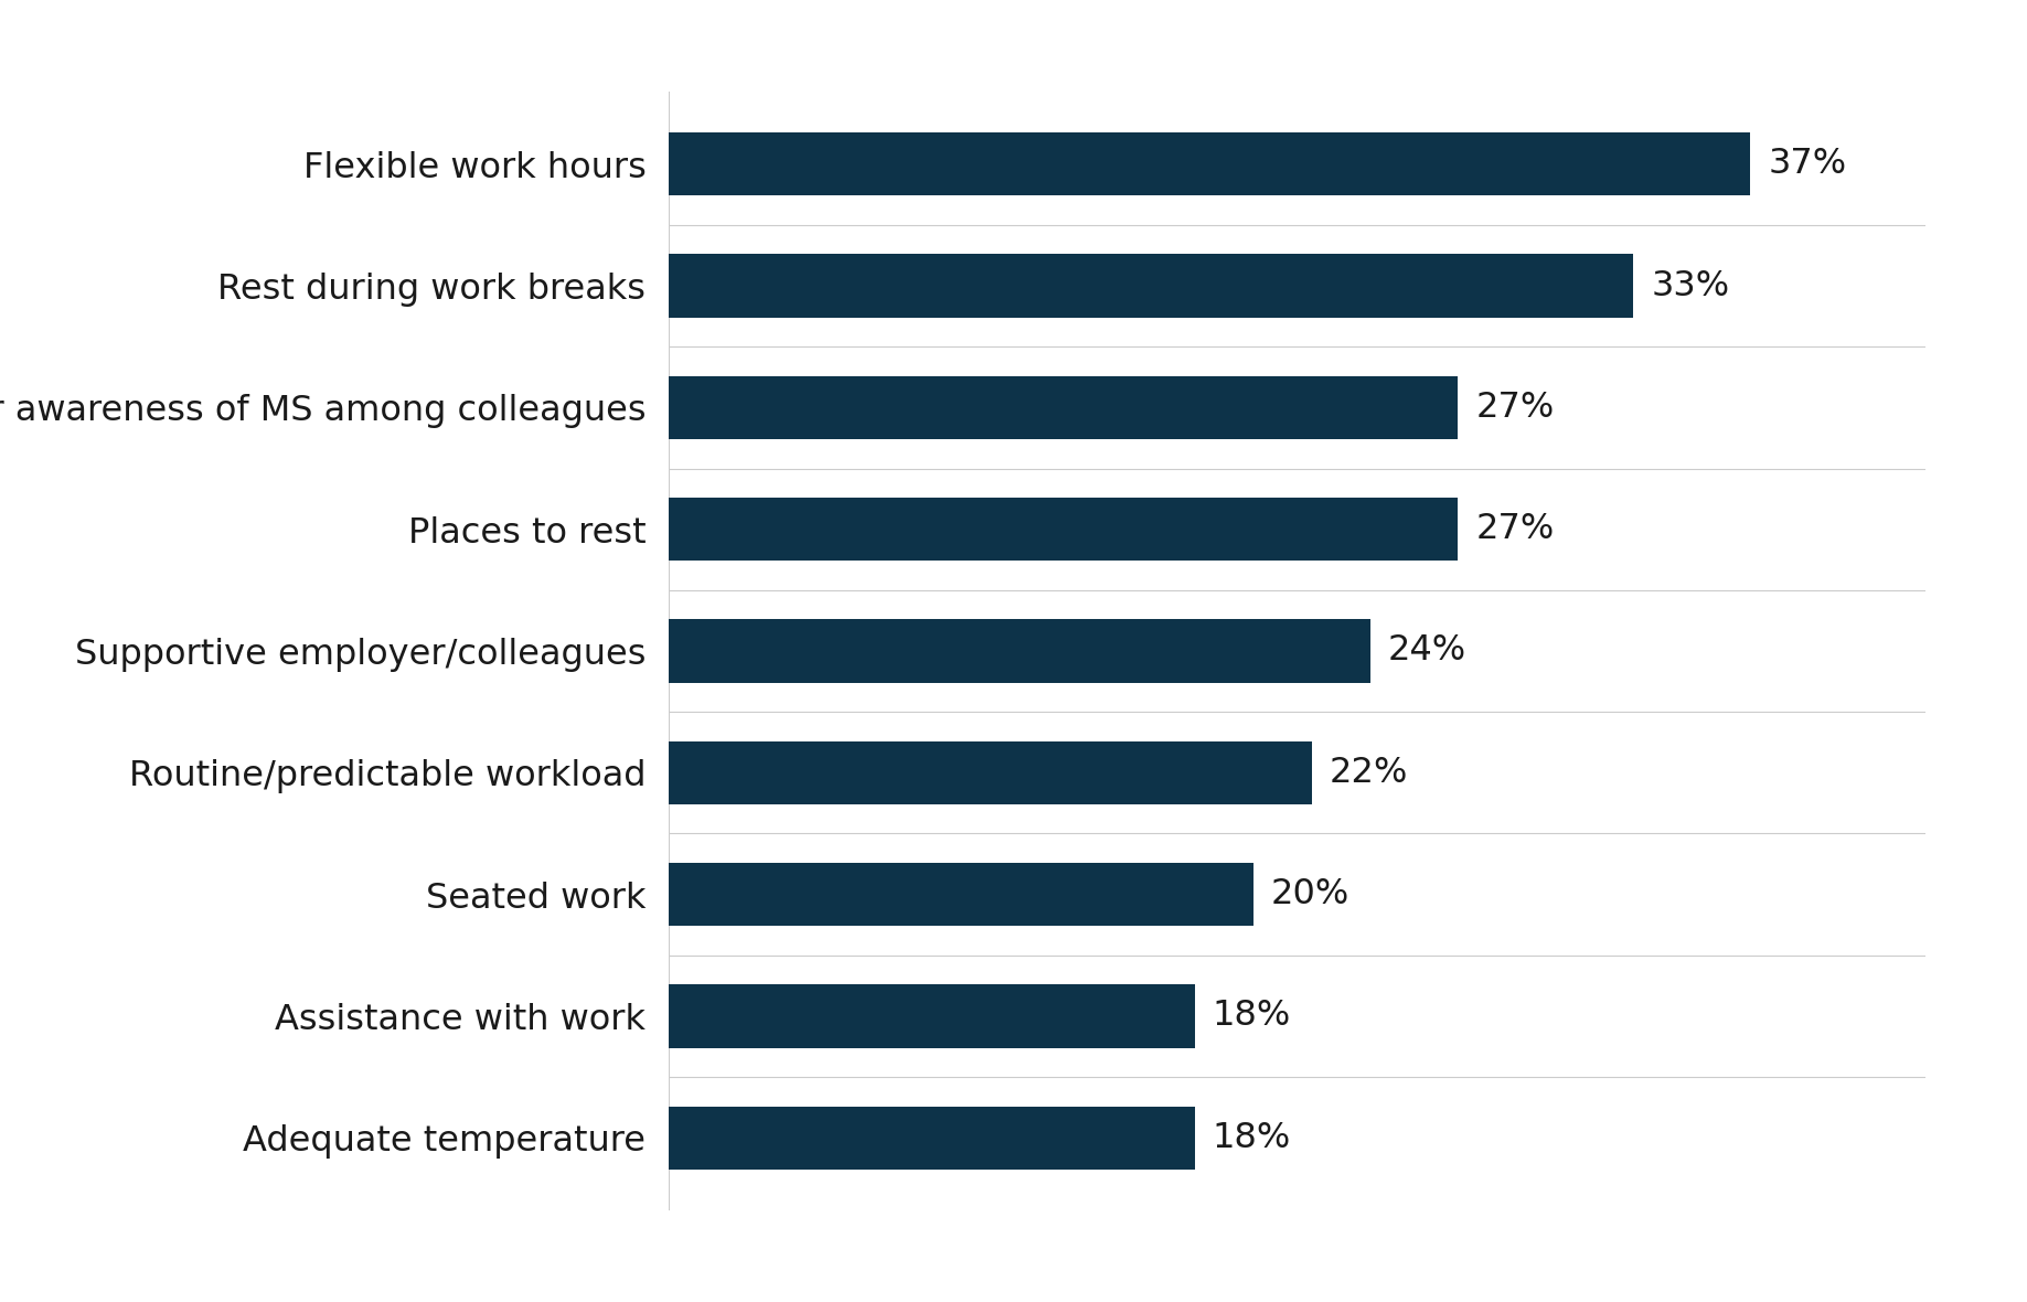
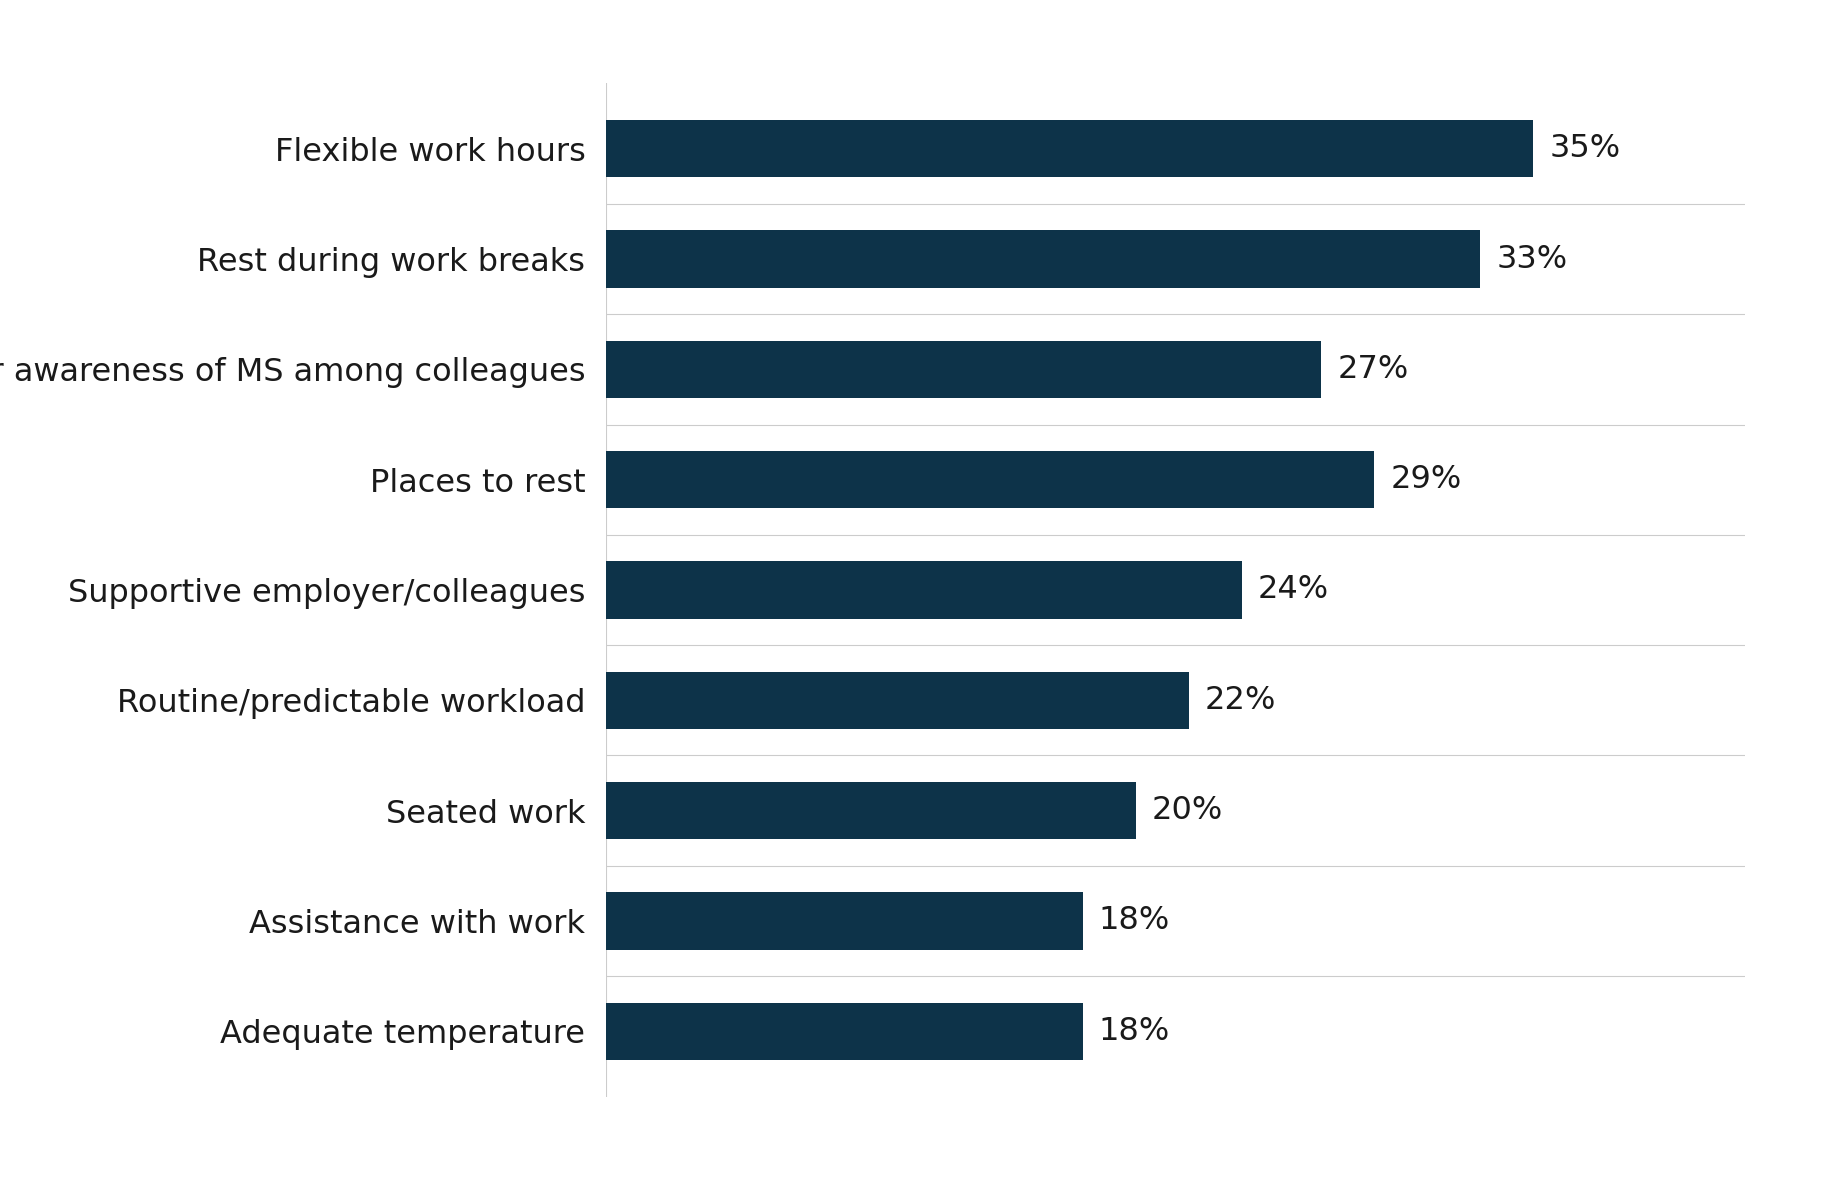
Flexible work hours: 37% -> 35%
Places to rest: 27% -> 29%
